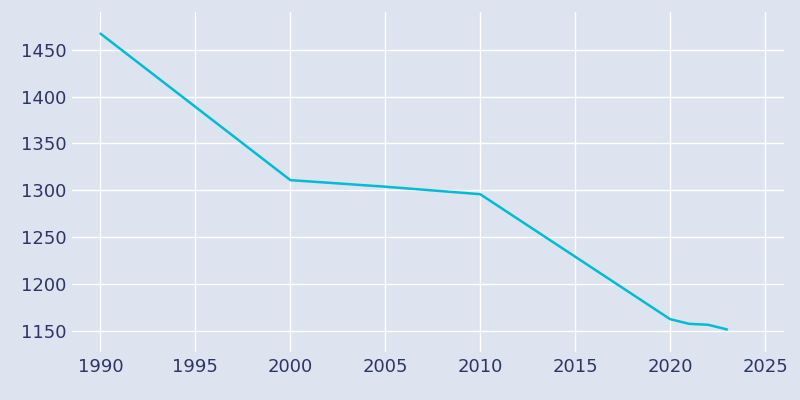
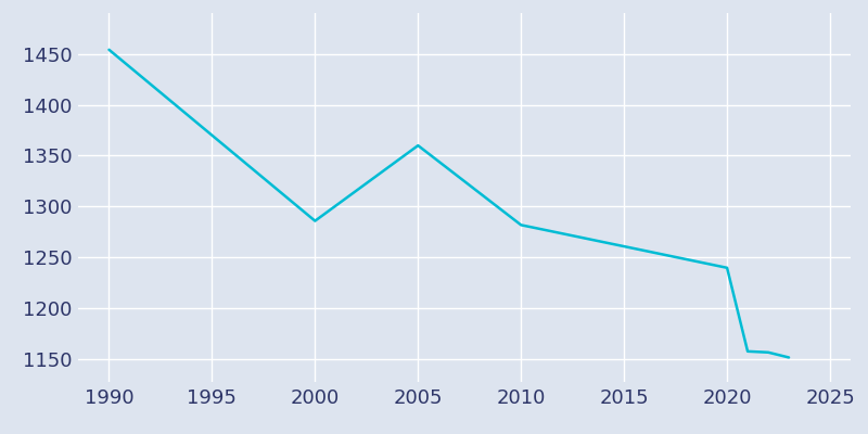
1990: 1467 -> 1454
2000: 1311 -> 1286
2005: 1304 -> 1360
2010: 1296 -> 1282
2020: 1163 -> 1240
